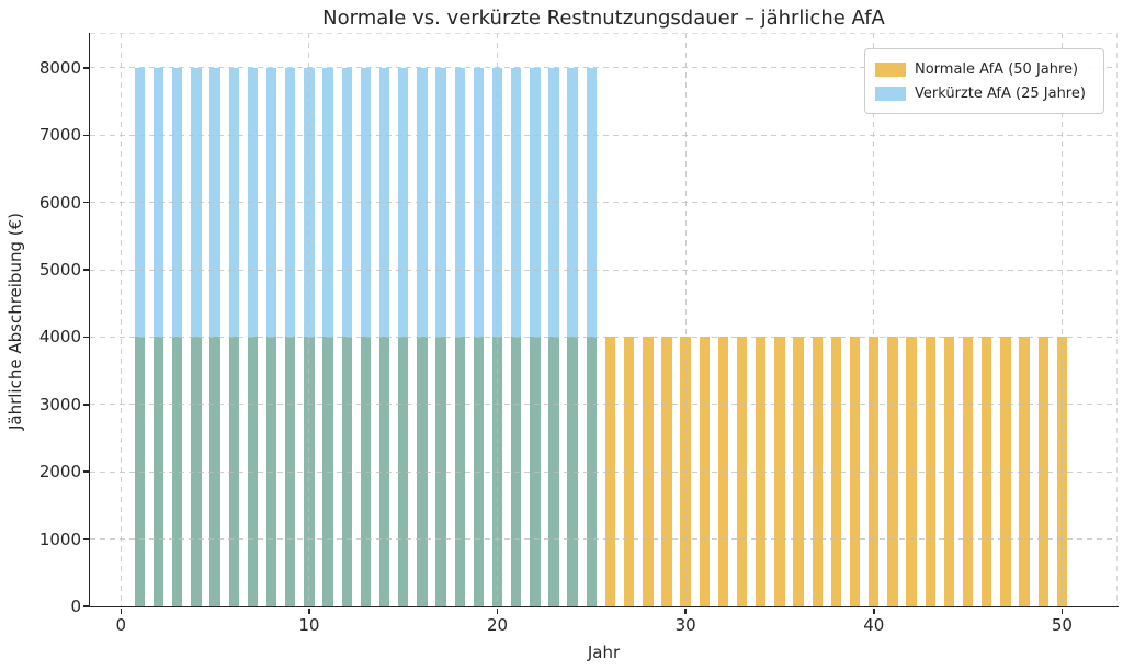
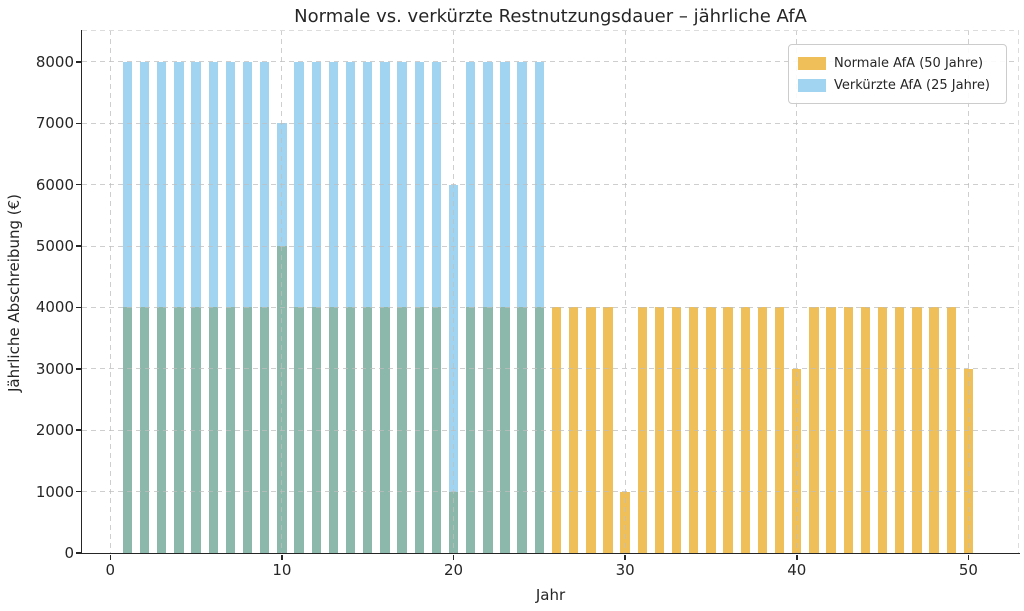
Normale AfA (50 Jahre)/10: 4000 -> 5000
Verkürzte AfA (25 Jahre)/10: 8000 -> 7000
Normale AfA (50 Jahre)/20: 4000 -> 1000
Verkürzte AfA (25 Jahre)/20: 8000 -> 6000
Normale AfA (50 Jahre)/30: 4000 -> 1000
Normale AfA (50 Jahre)/40: 4000 -> 3000
Normale AfA (50 Jahre)/50: 4000 -> 3000
